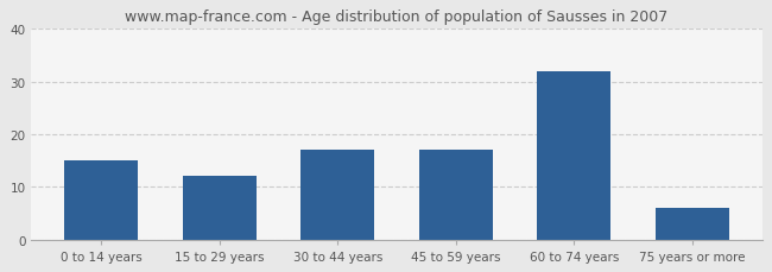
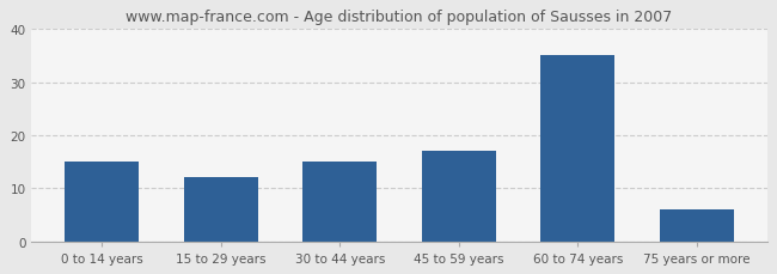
30 to 44 years: 17 -> 15
60 to 74 years: 32 -> 35
